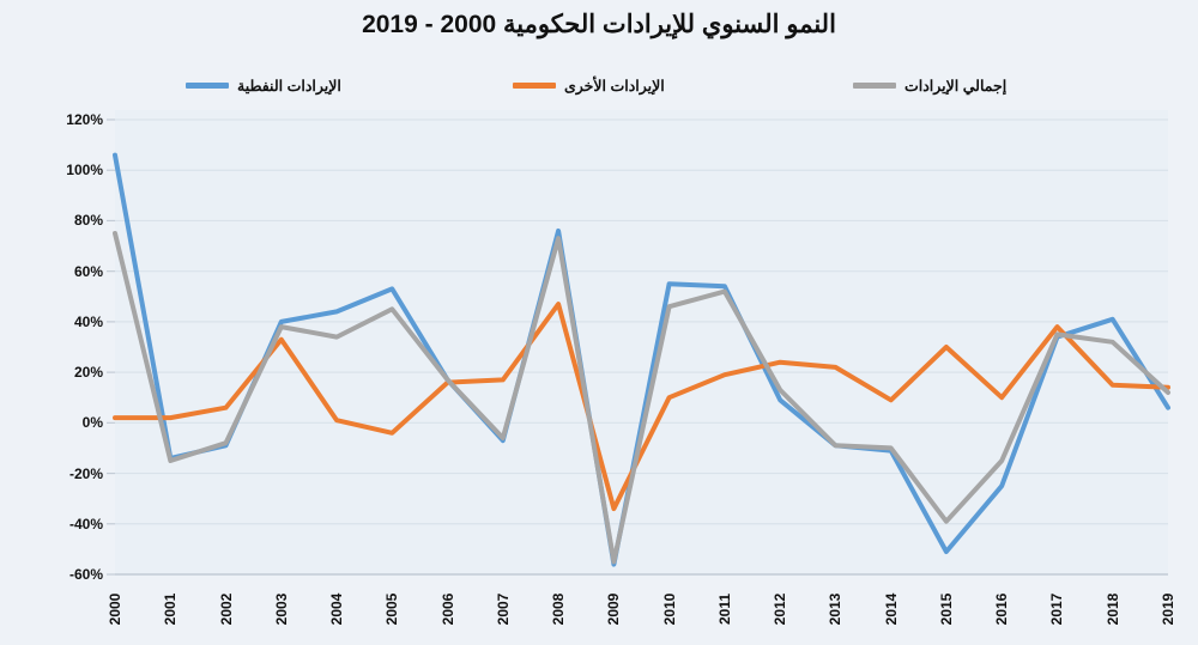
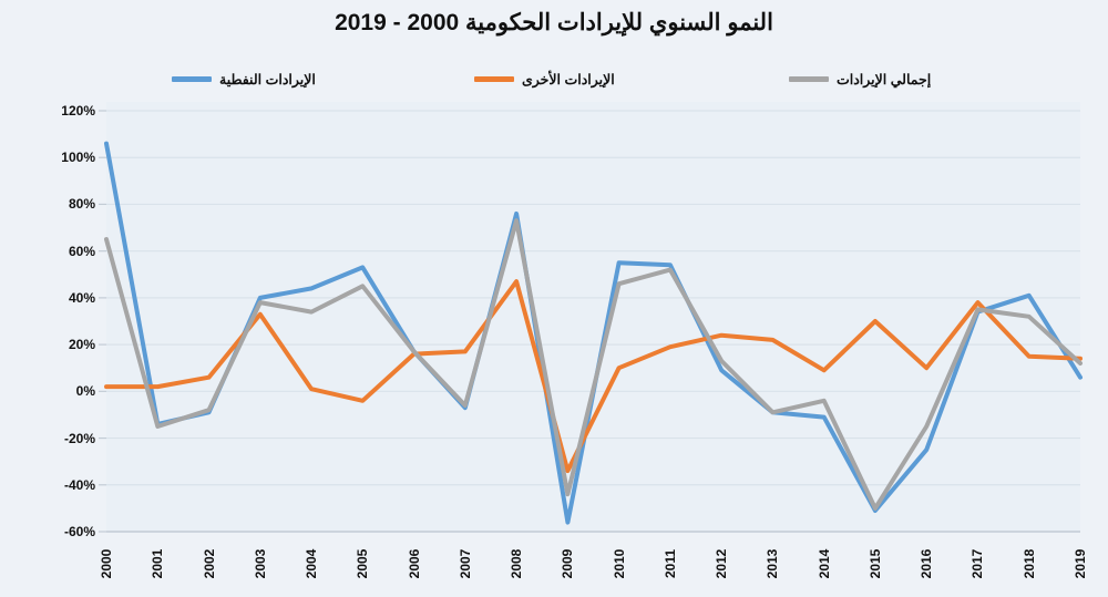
إجمالي الإيرادات/2000: 75% -> 65%
إجمالي الإيرادات/2009: -55% -> -44%
إجمالي الإيرادات/2014: -10% -> -4%
إجمالي الإيرادات/2015: -39% -> -50%
